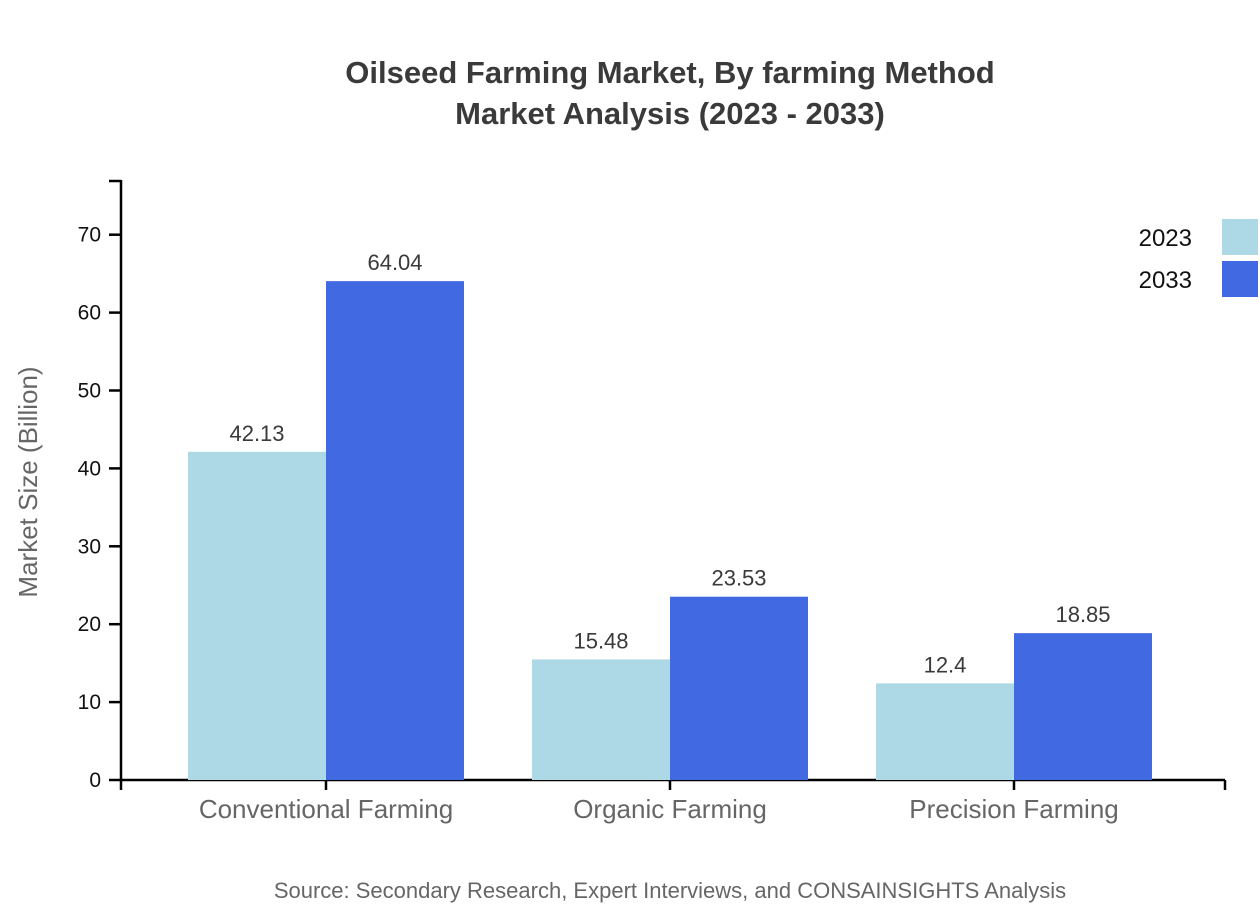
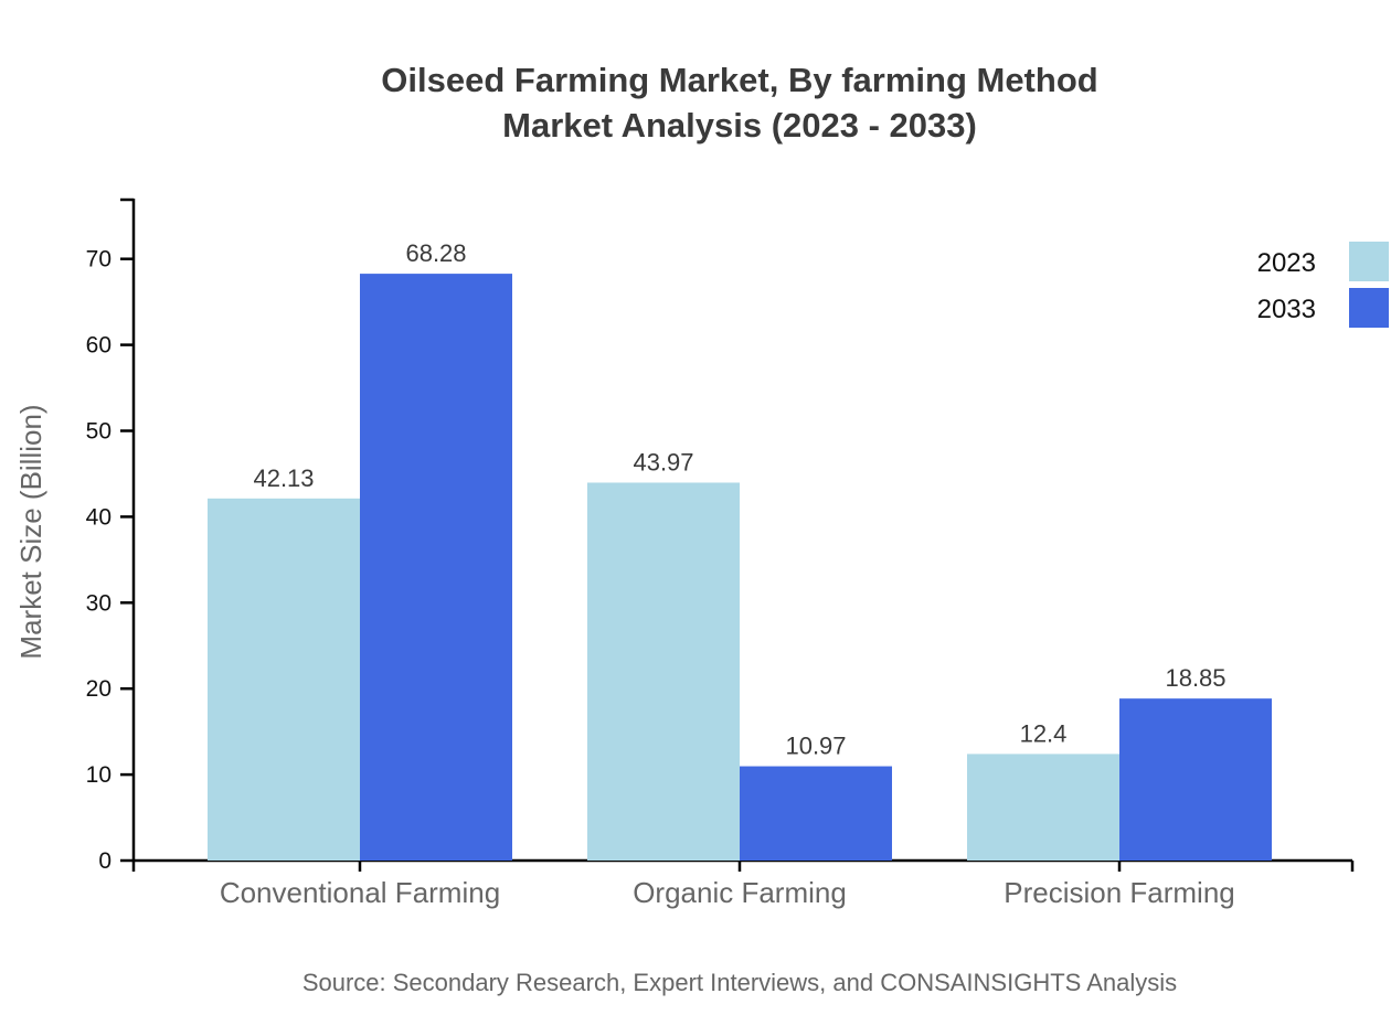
2033/Conventional Farming: 64.04 -> 68.28
2023/Organic Farming: 15.48 -> 43.97
2033/Organic Farming: 23.53 -> 10.97
